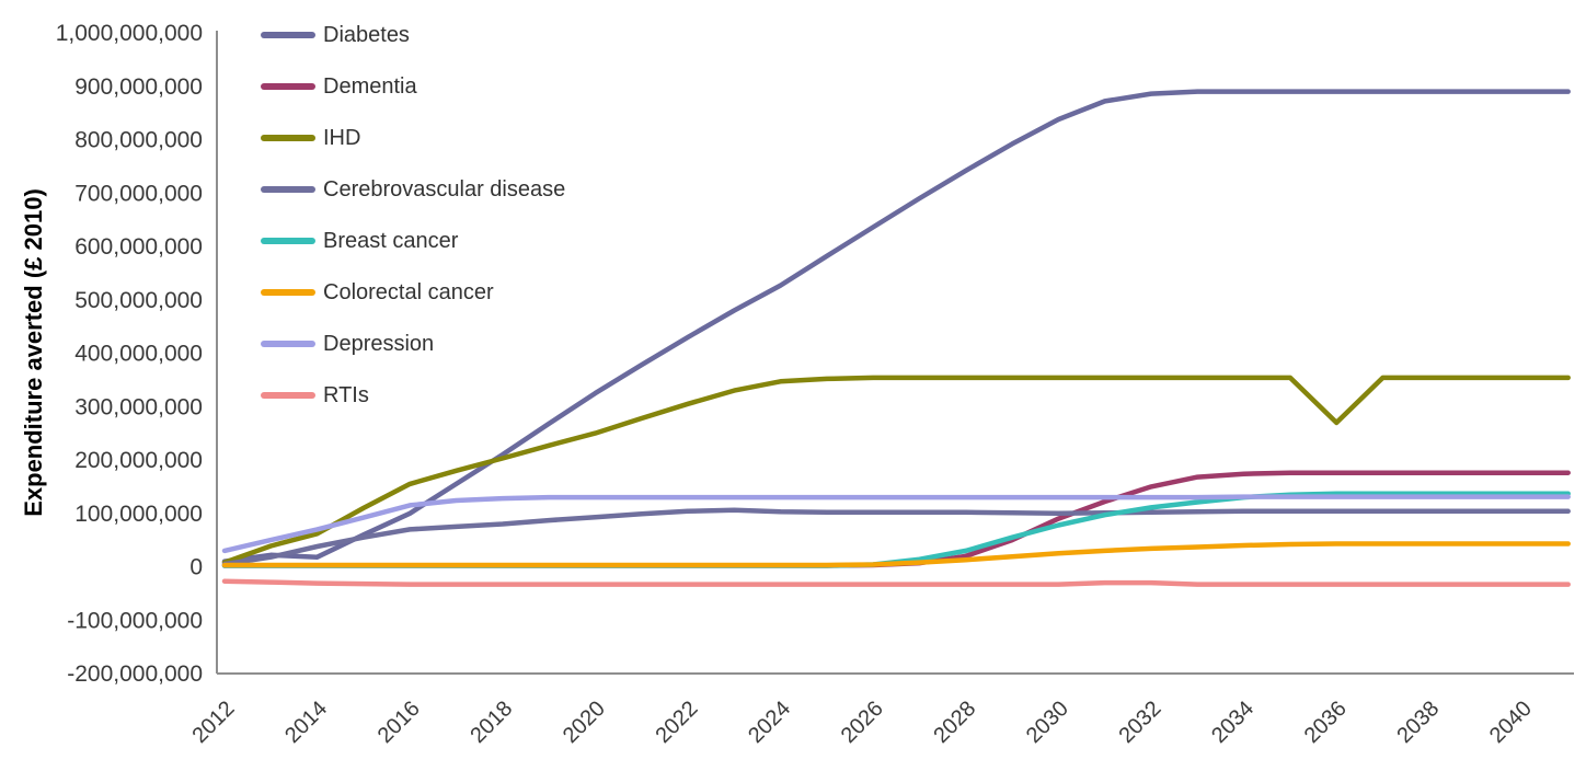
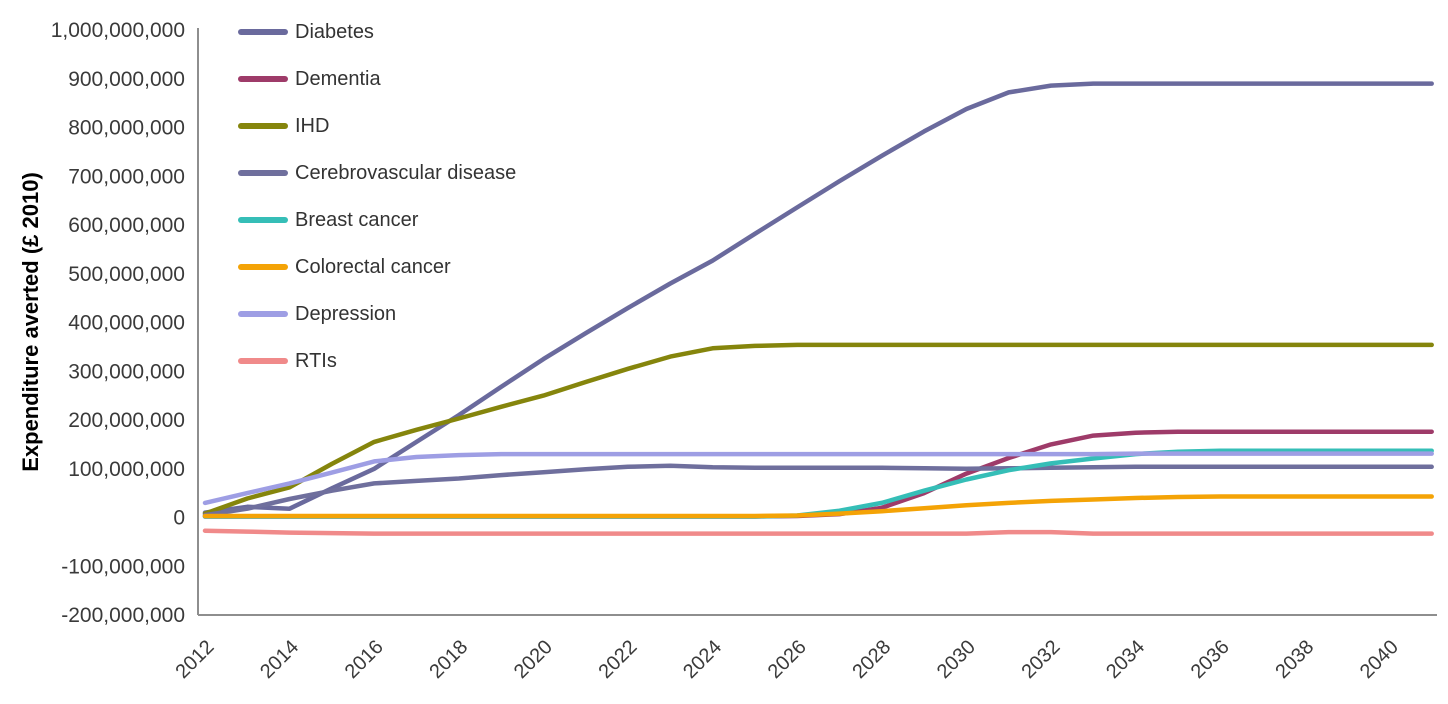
IHD/2036: 270000000 -> 350000000
